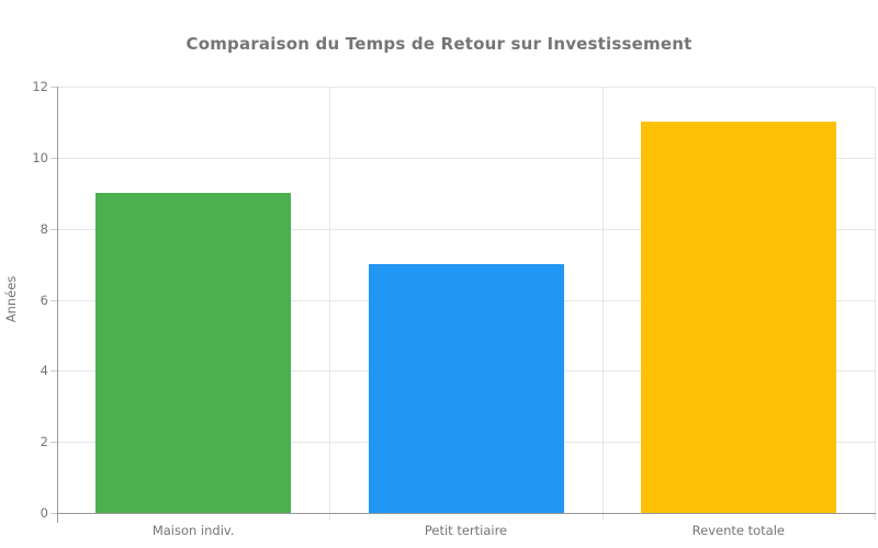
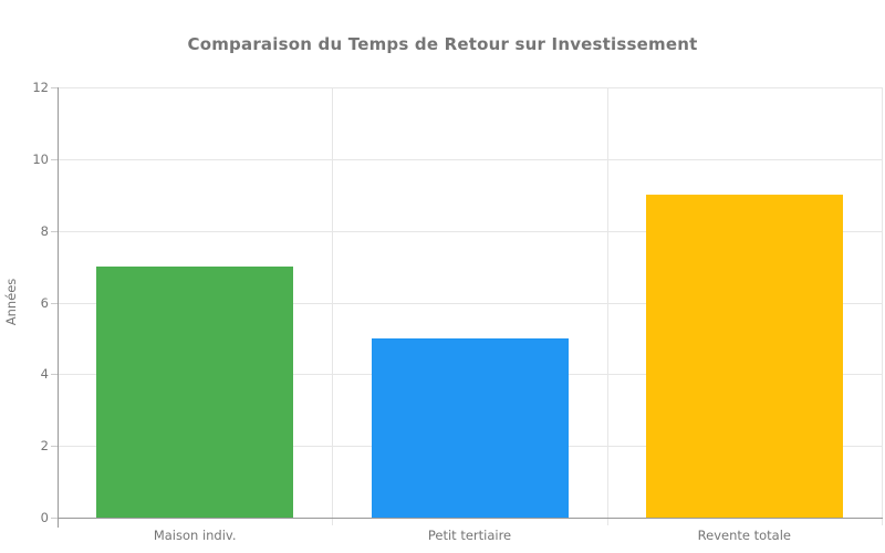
Maison indiv.: 9 -> 7
Petit tertiaire: 7 -> 5
Revente totale: 11 -> 9
